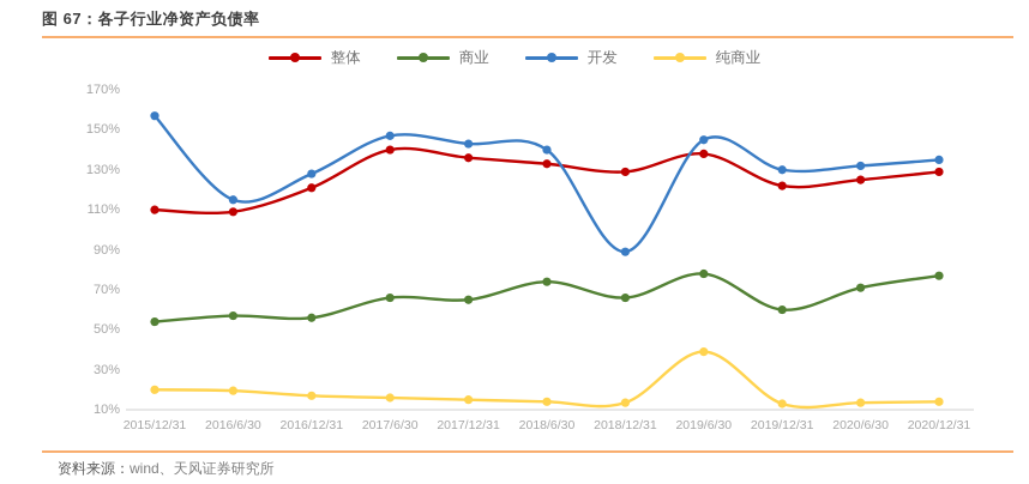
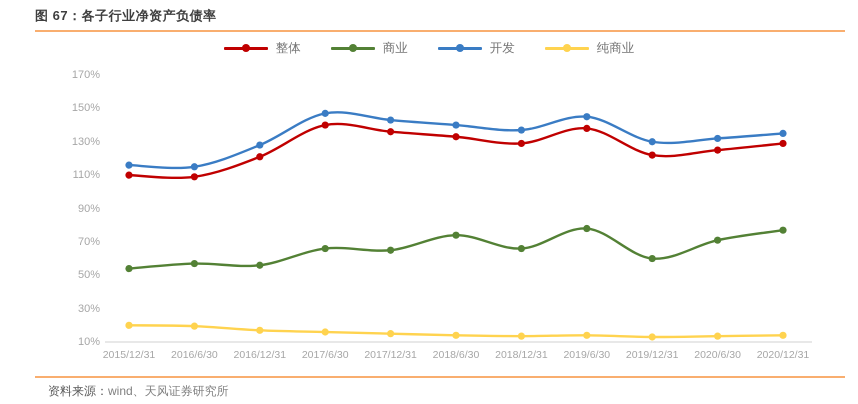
开发/2015/12/31: 157% -> 116%
开发/2018/12/31: 89% -> 137%
纯商业/2019/6/30: 39% -> 14%
